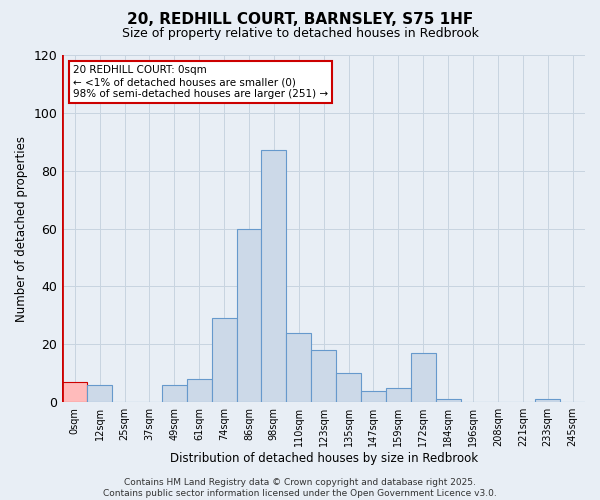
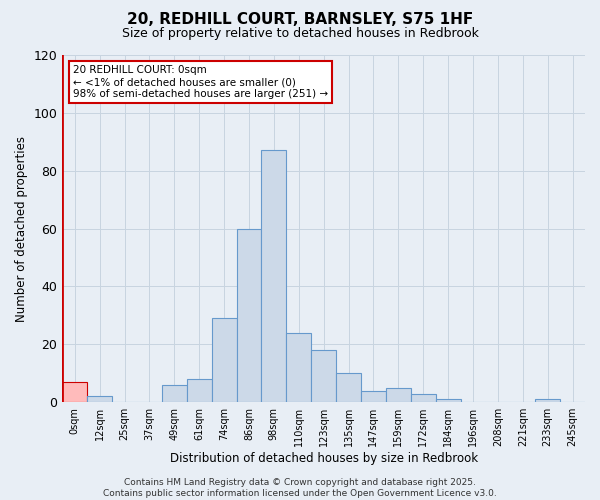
12sqm: 6 -> 2
172sqm: 17 -> 3
